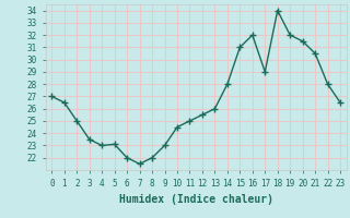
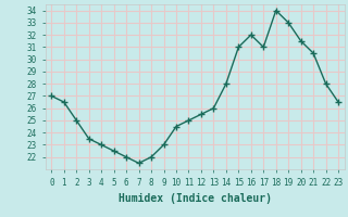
5: 23.1 -> 22.5
17: 29.0 -> 31.0
19: 32.0 -> 33.0
